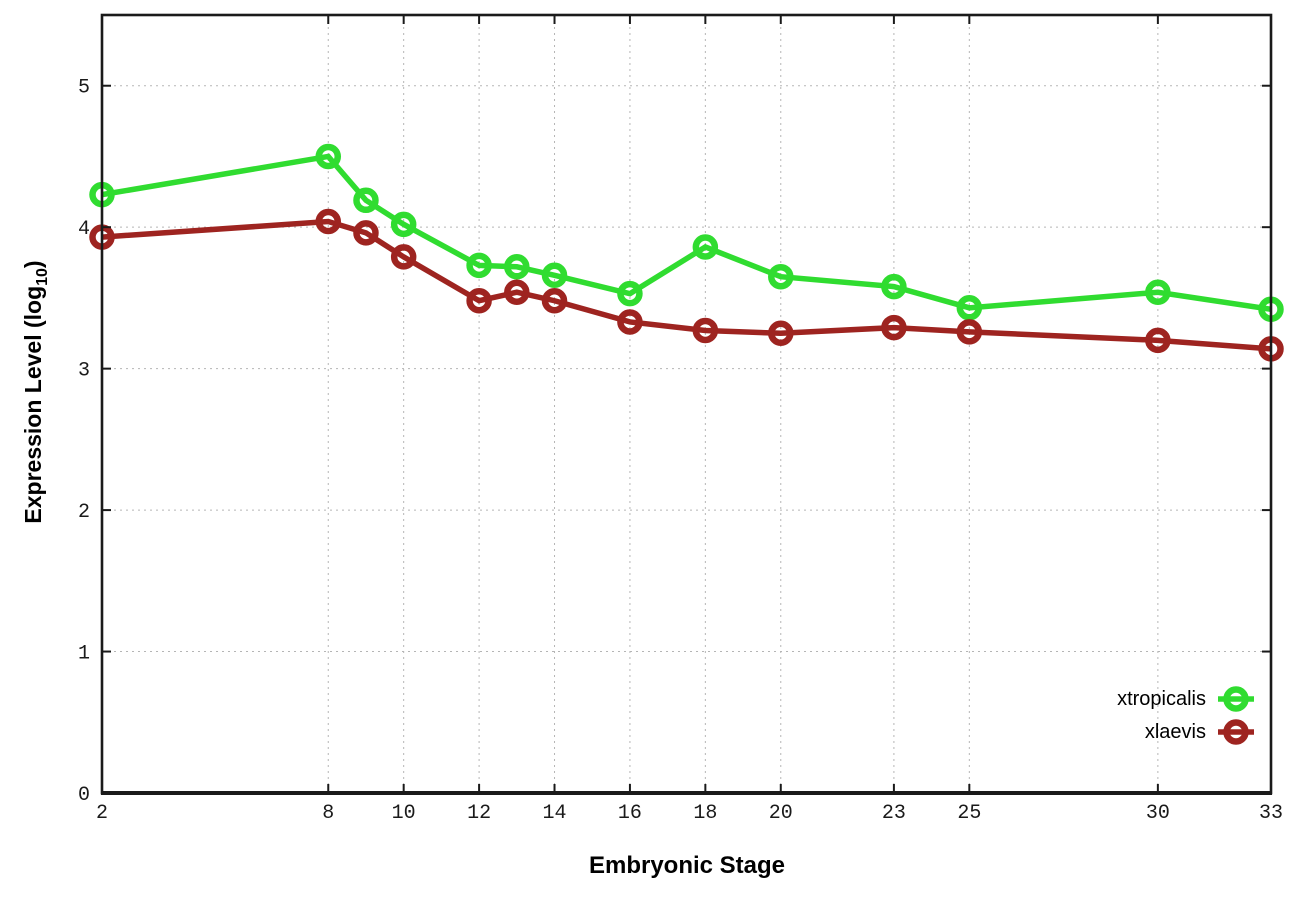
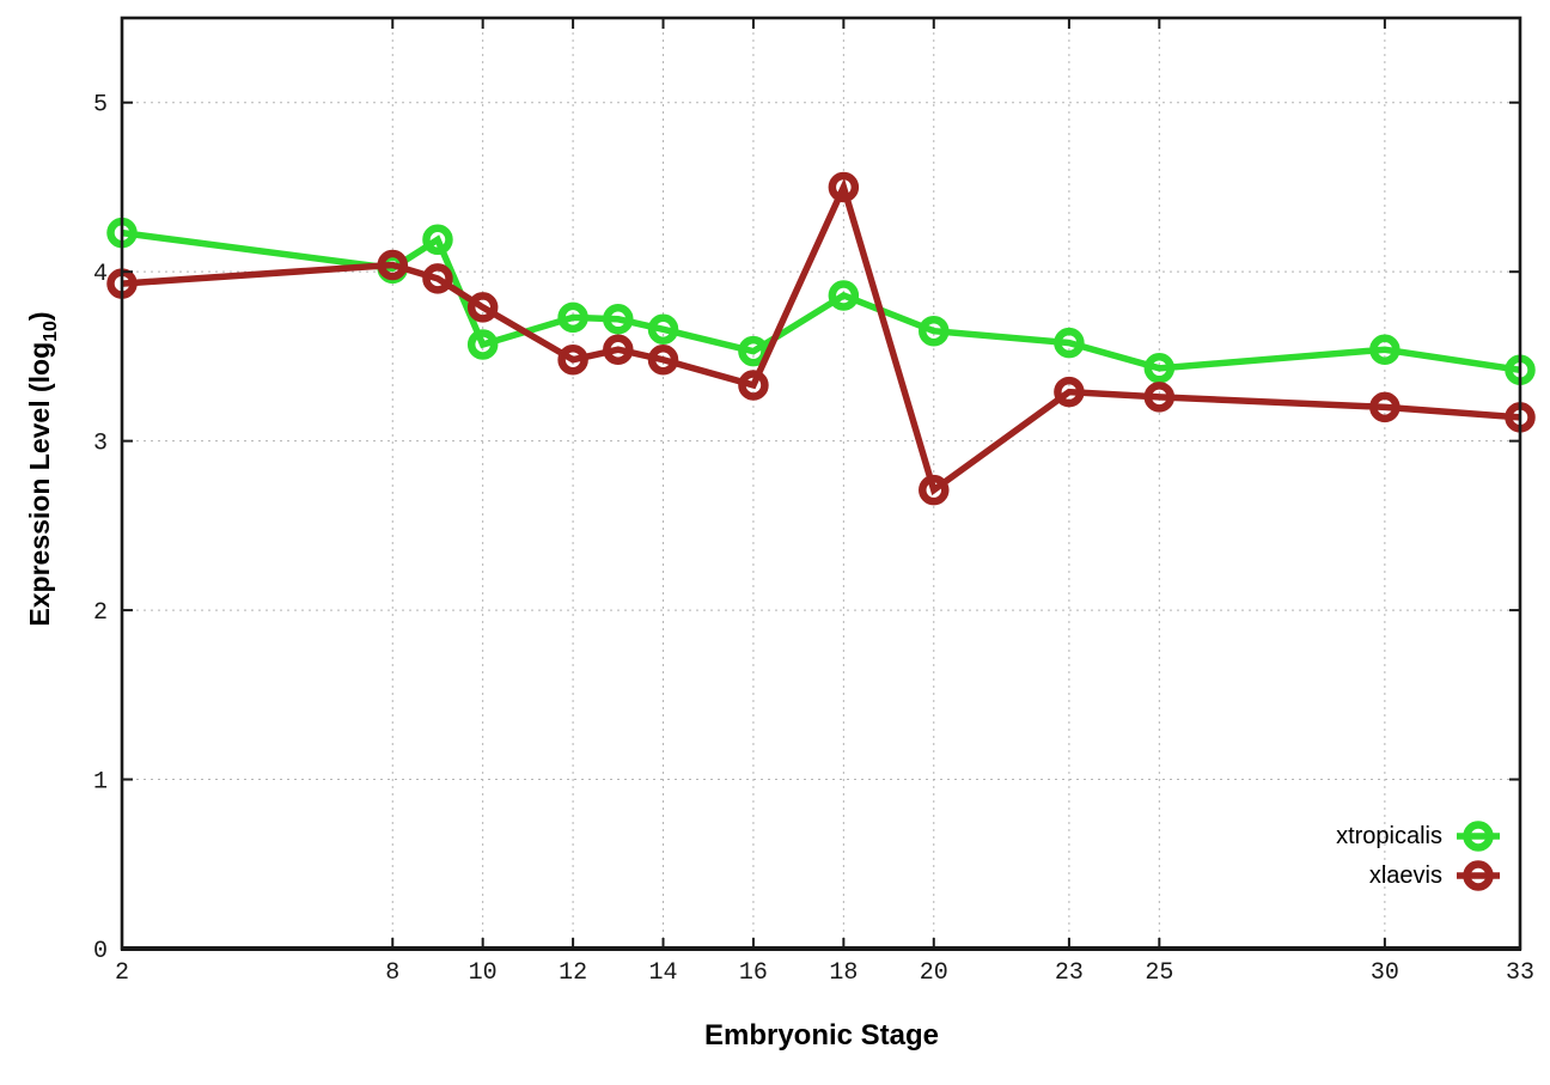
xtropicalis/8: 4.50 -> 4.02
xtropicalis/10: 4.02 -> 3.57
xlaevis/18: 3.27 -> 4.50
xlaevis/20: 3.25 -> 2.71
